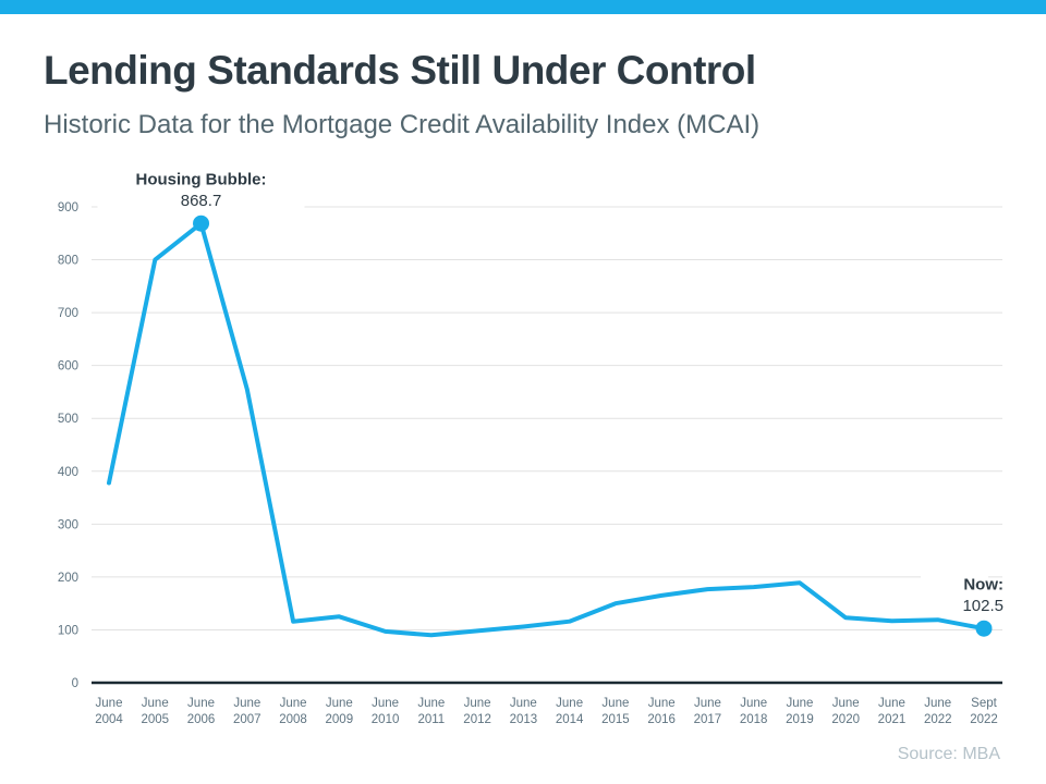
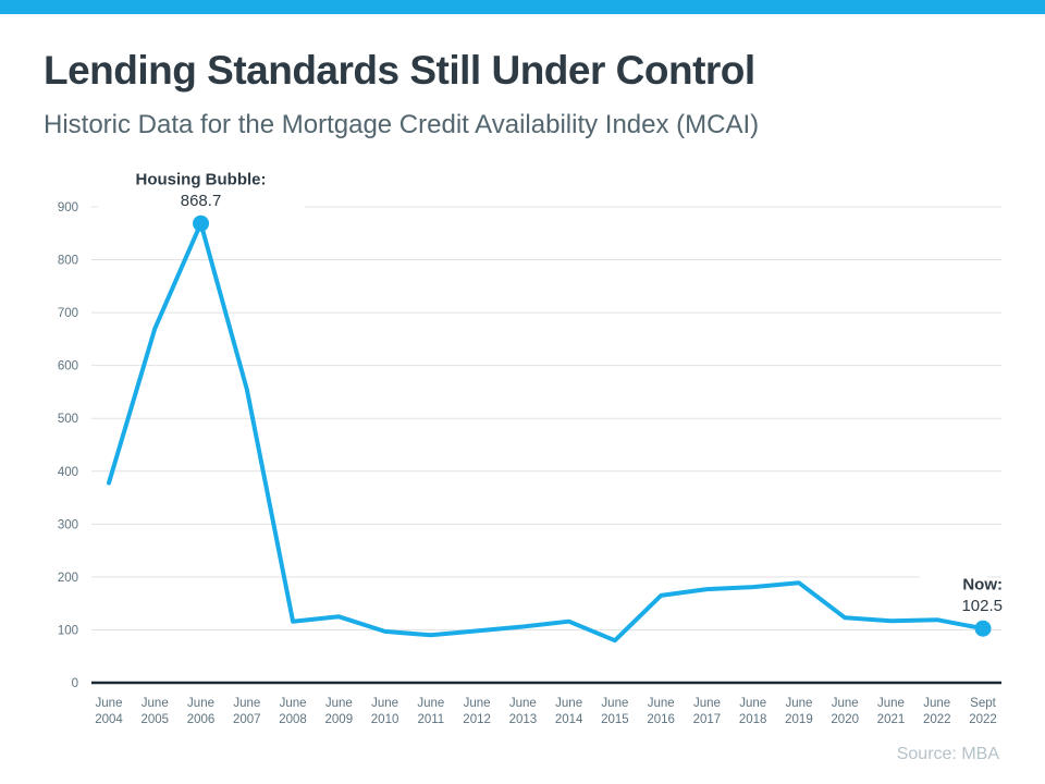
June 2005: 800 -> 670
June 2015: 150 -> 80
